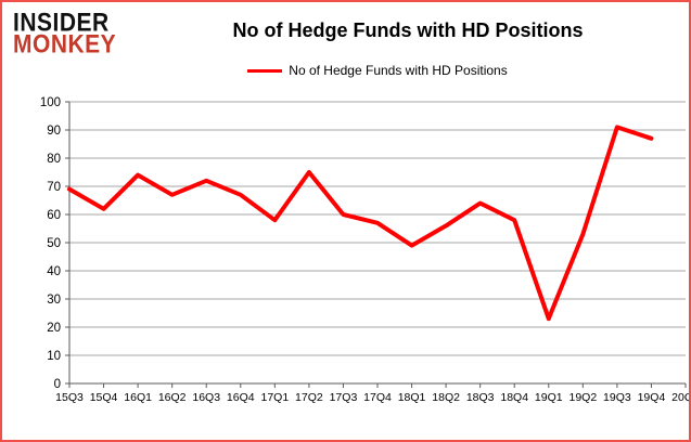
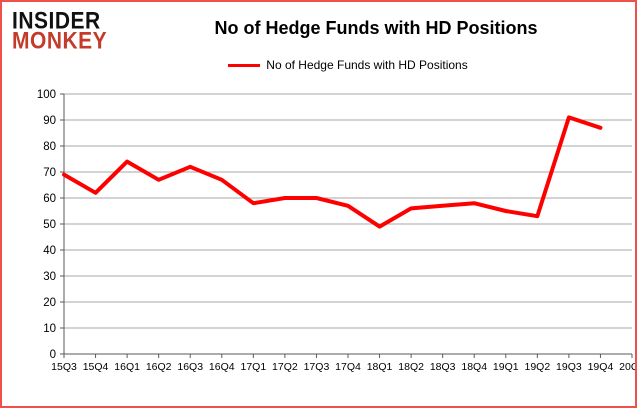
17Q2: 75 -> 60
18Q3: 64 -> 57
19Q1: 23 -> 55
